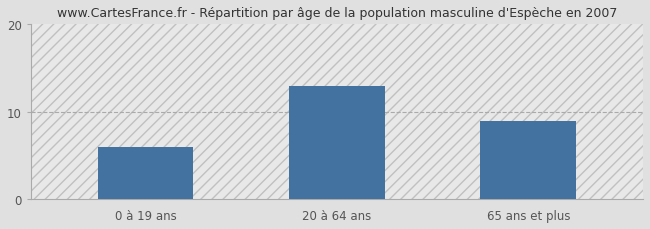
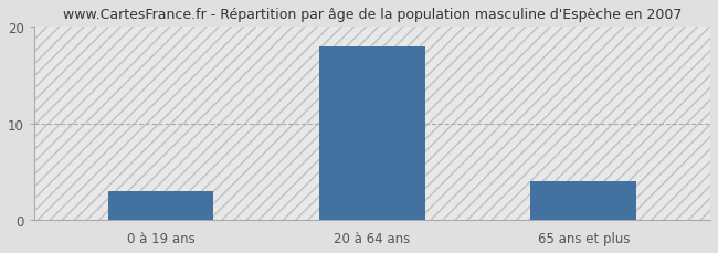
0 à 19 ans: 6 -> 3
20 à 64 ans: 13 -> 18
65 ans et plus: 9 -> 4
